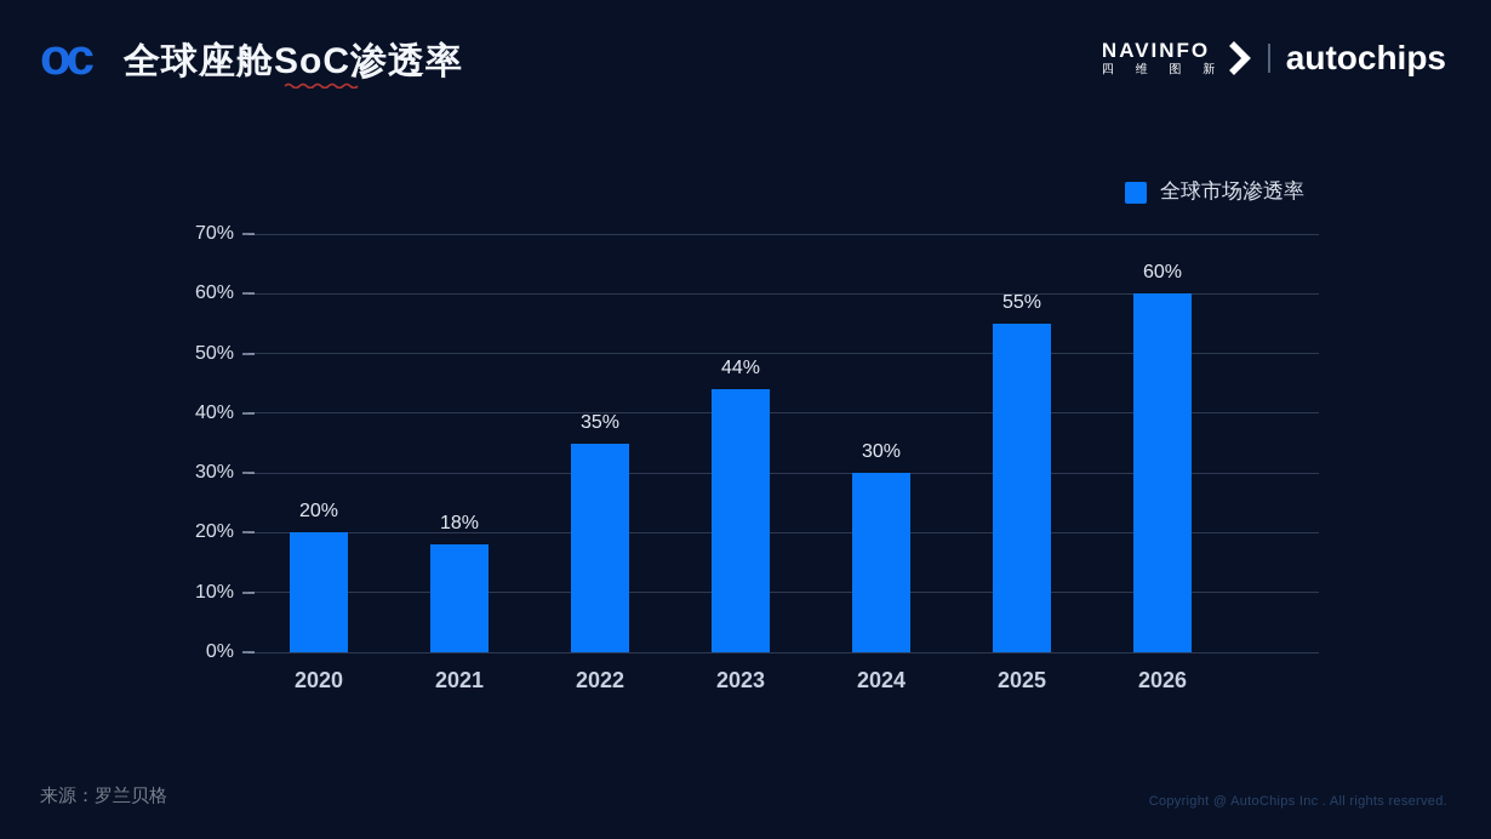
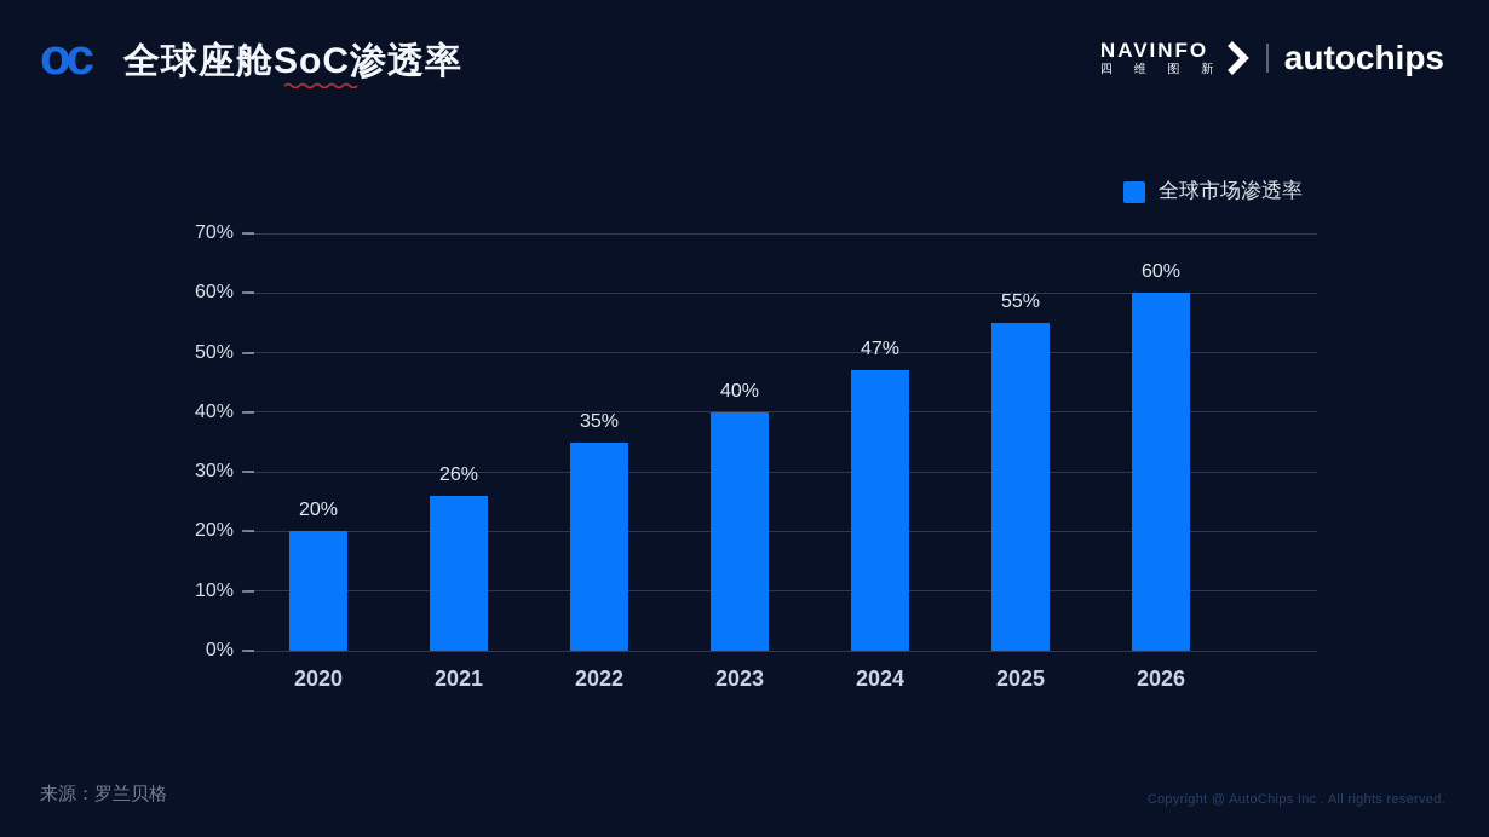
2021: 18% -> 26%
2023: 44% -> 40%
2024: 30% -> 47%
